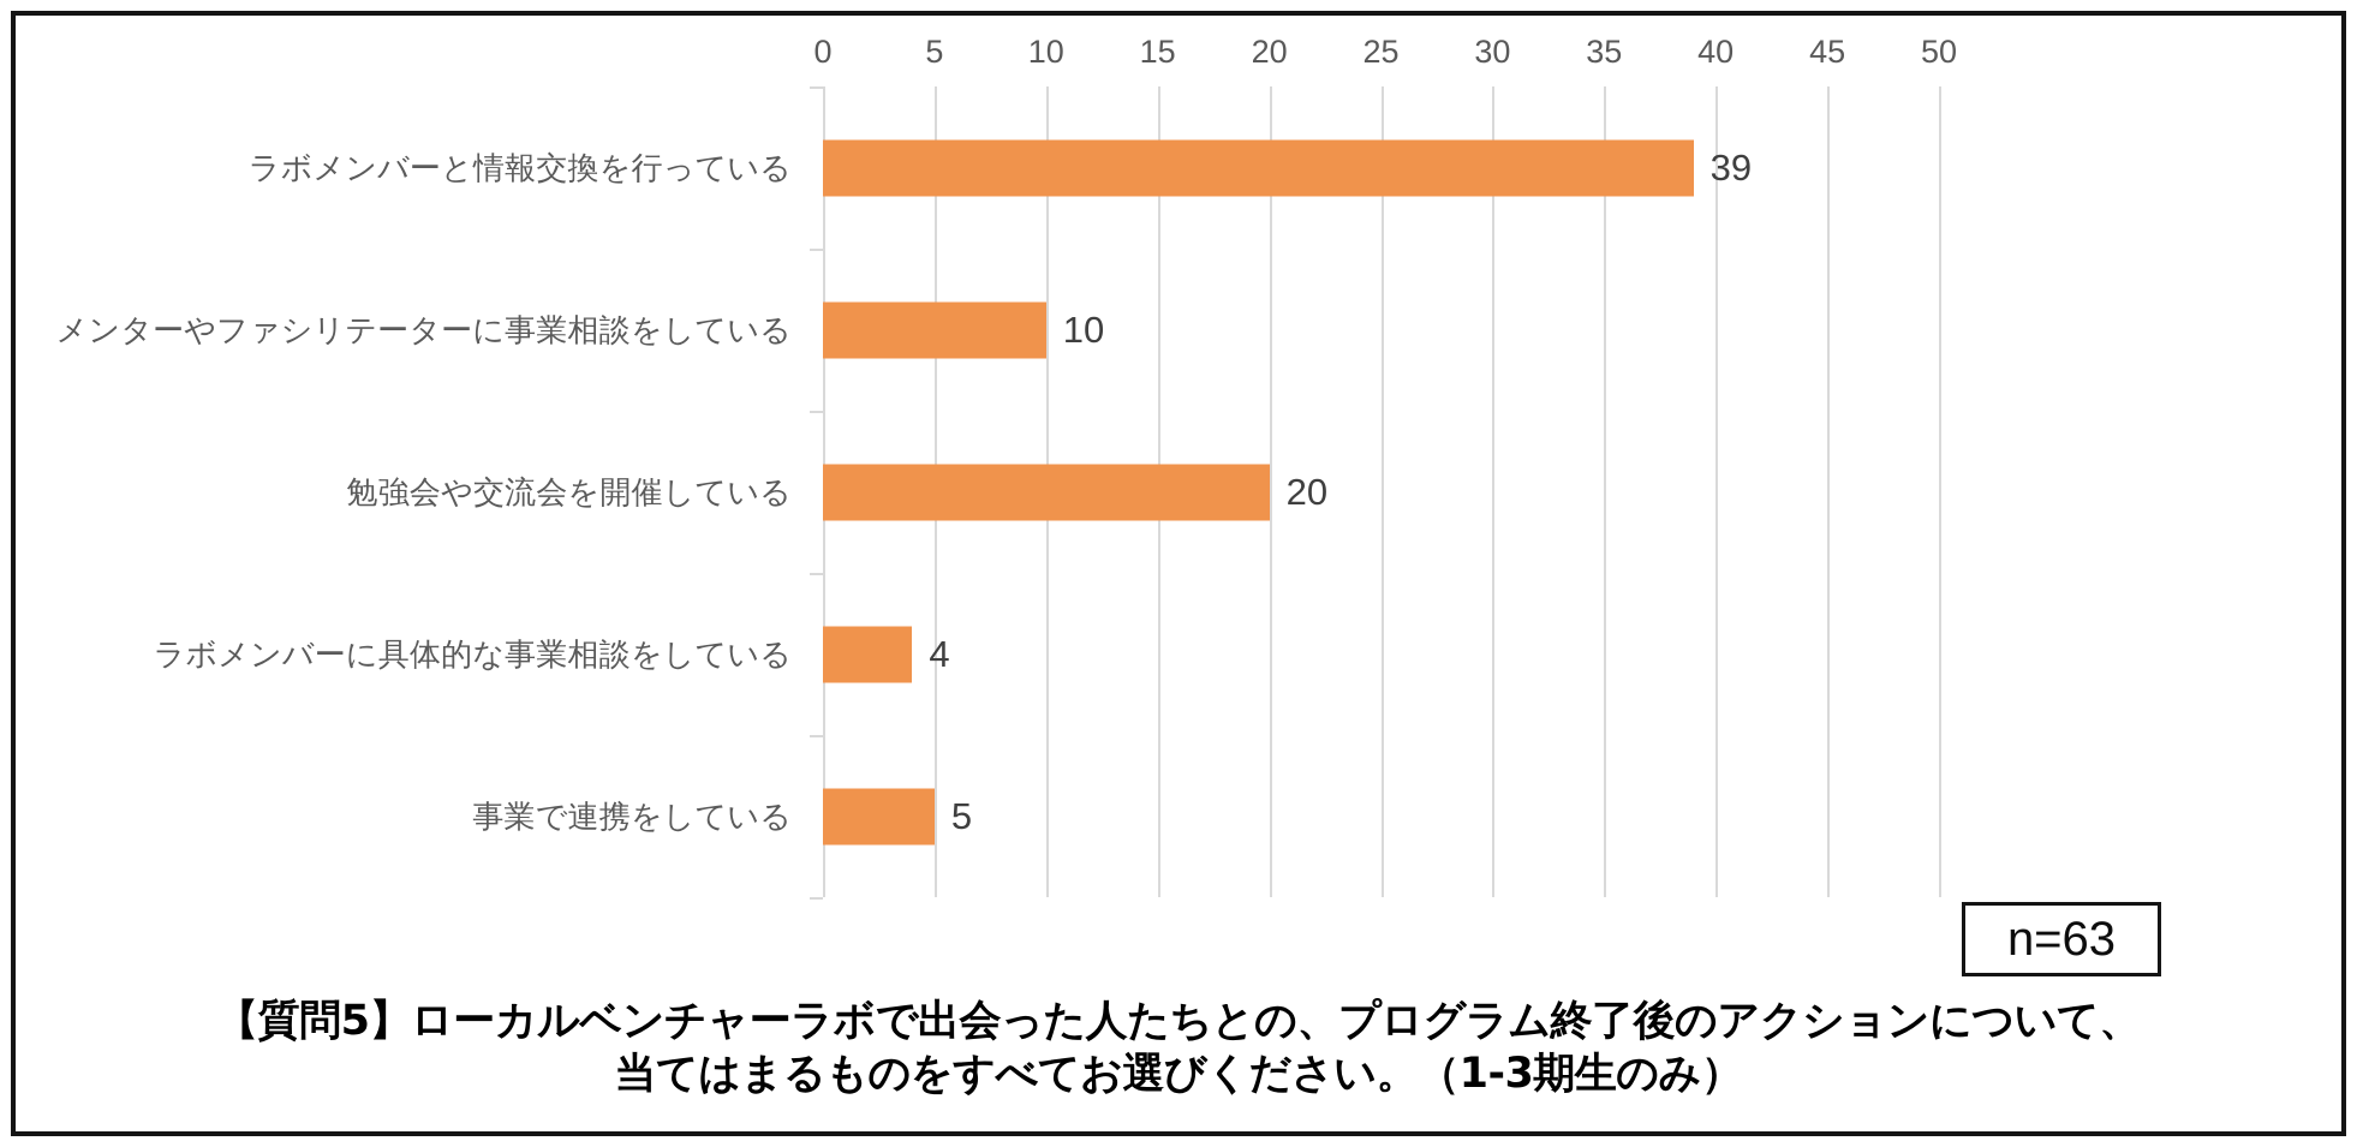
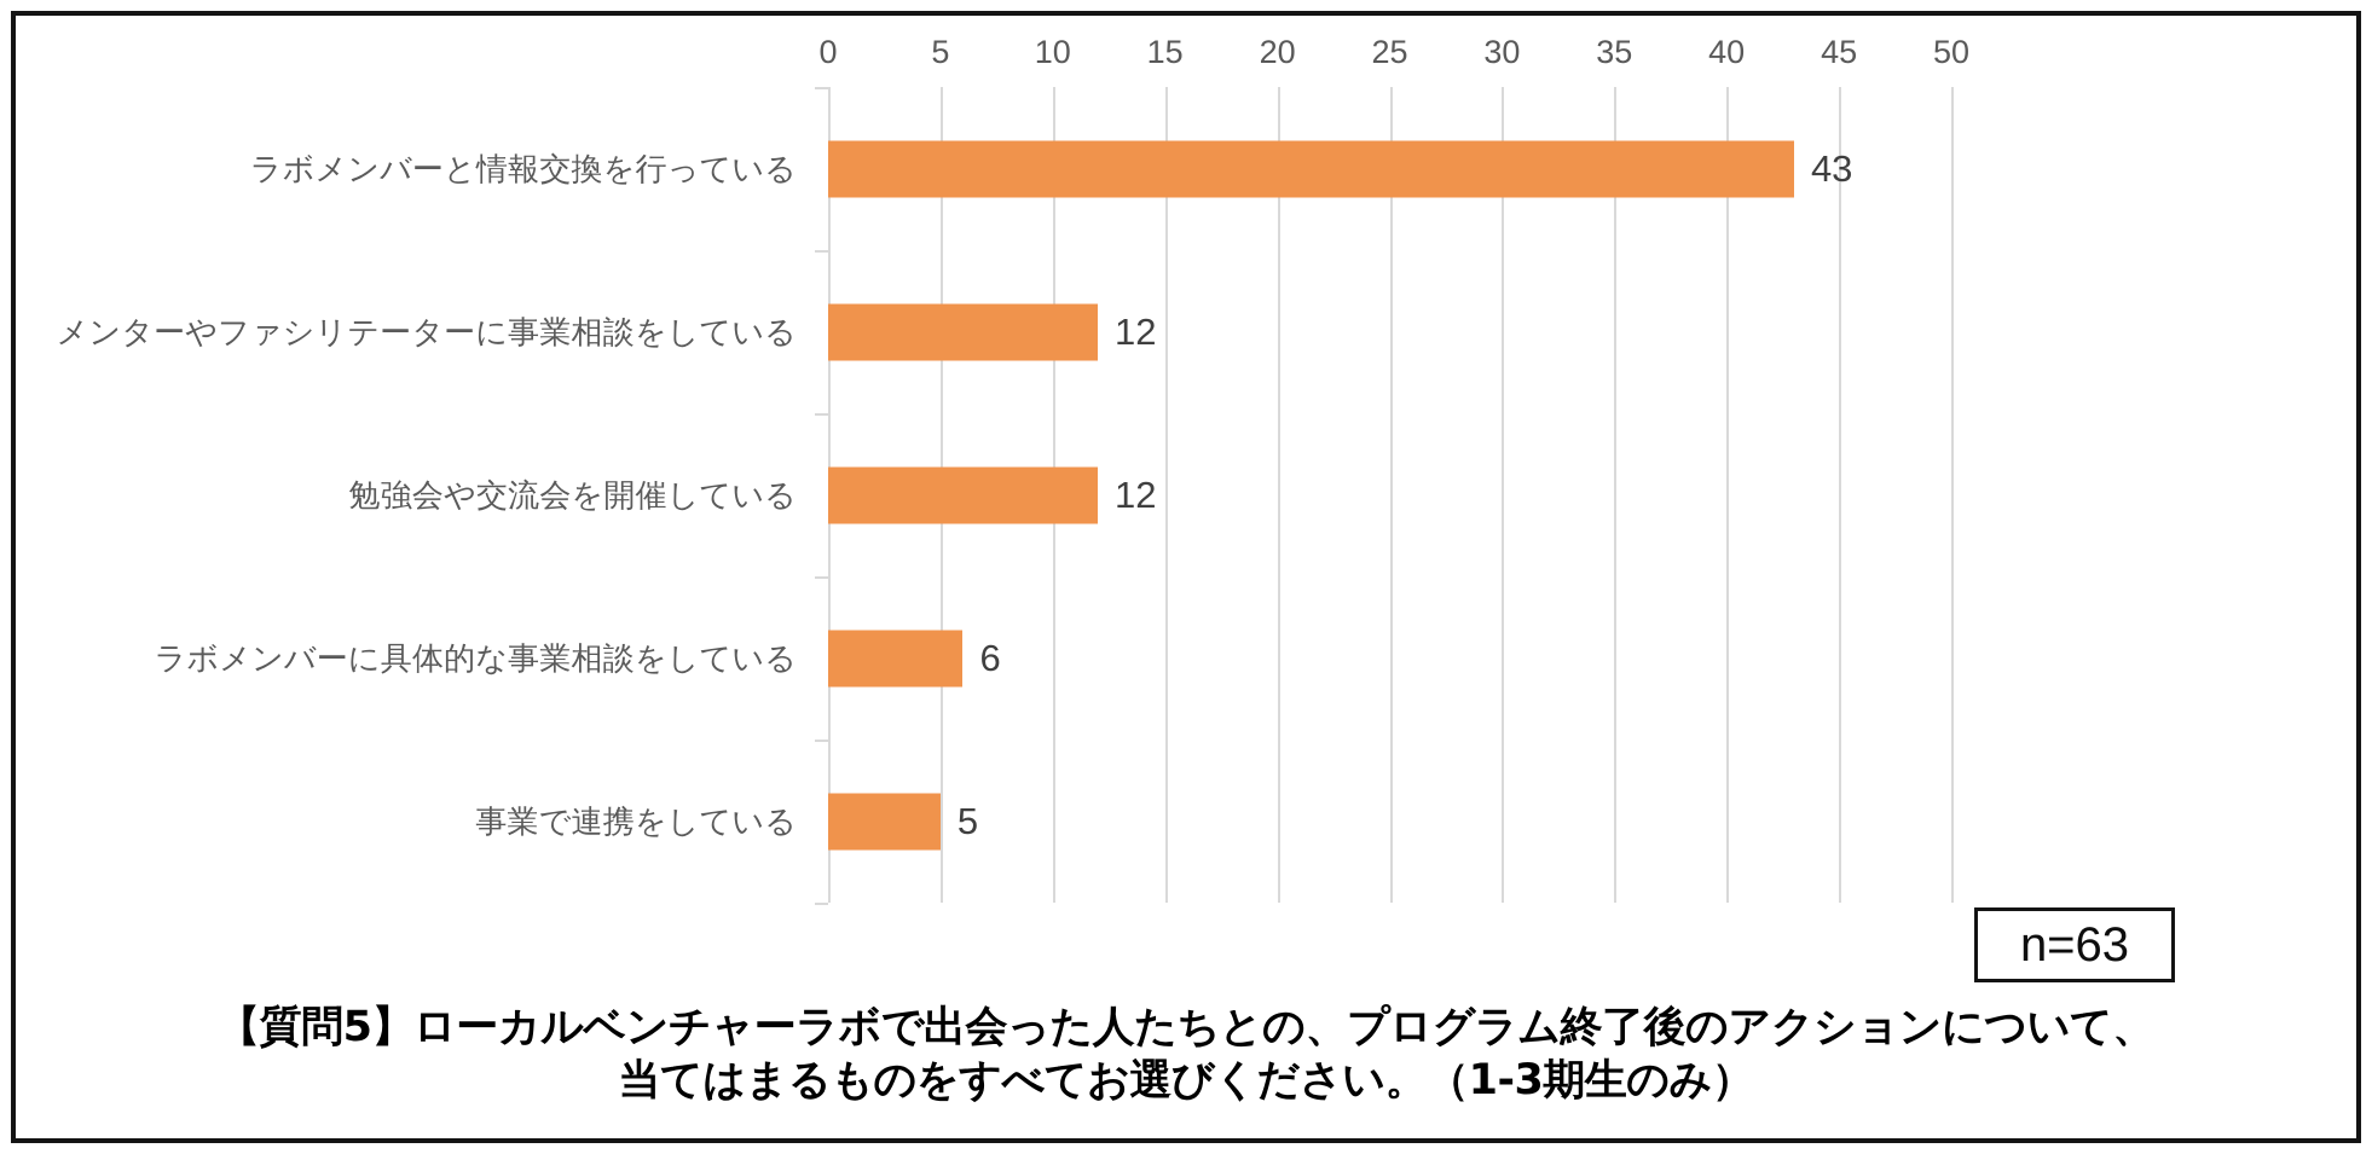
ラボメンバーと情報交換を行っている: 39 -> 43
メンターやファシリテーターに事業相談をしている: 10 -> 12
勉強会や交流会を開催している: 20 -> 12
ラボメンバーに具体的な事業相談をしている: 4 -> 6
